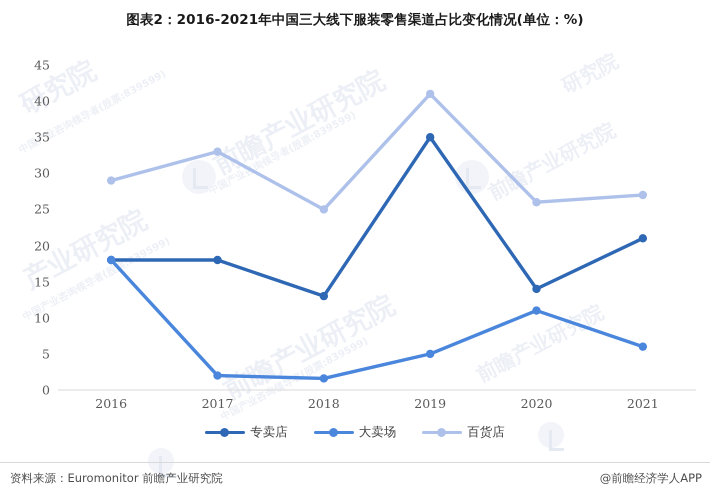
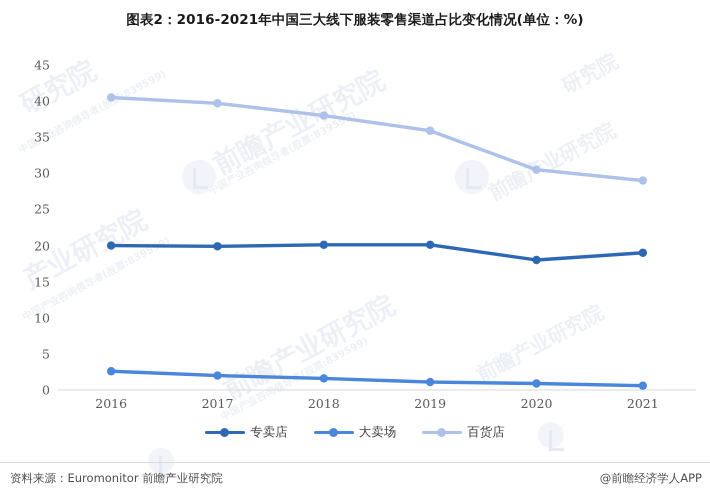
专卖店/2016: 18 -> 20
大卖场/2016: 18 -> 3
百货店/2016: 29 -> 40
专卖店/2017: 18 -> 20
百货店/2017: 33 -> 40
专卖店/2018: 13 -> 20
百货店/2018: 25 -> 38
专卖店/2019: 35 -> 20
大卖场/2019: 5 -> 1
百货店/2019: 41 -> 36
专卖店/2020: 14 -> 18
大卖场/2020: 11 -> 1
百货店/2020: 26 -> 30
专卖店/2021: 21 -> 19
大卖场/2021: 6 -> 1
百货店/2021: 27 -> 29
